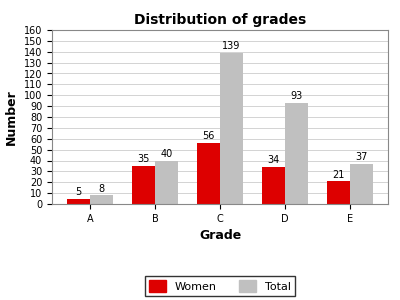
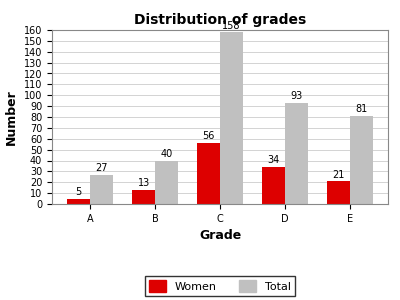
Total/A: 8 -> 27
Women/B: 35 -> 13
Total/C: 139 -> 158
Total/E: 37 -> 81
